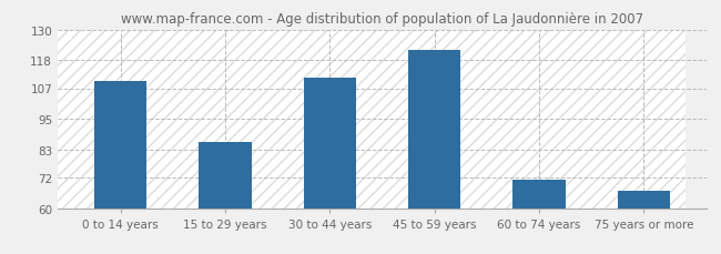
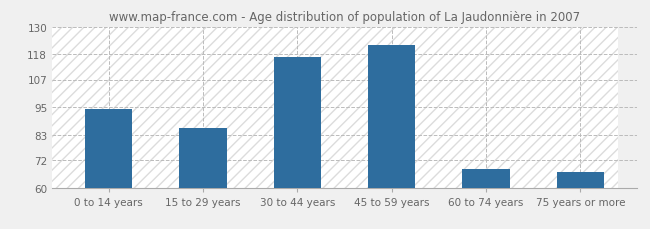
0 to 14 years: 110 -> 94
30 to 44 years: 111 -> 117
60 to 74 years: 71 -> 68
